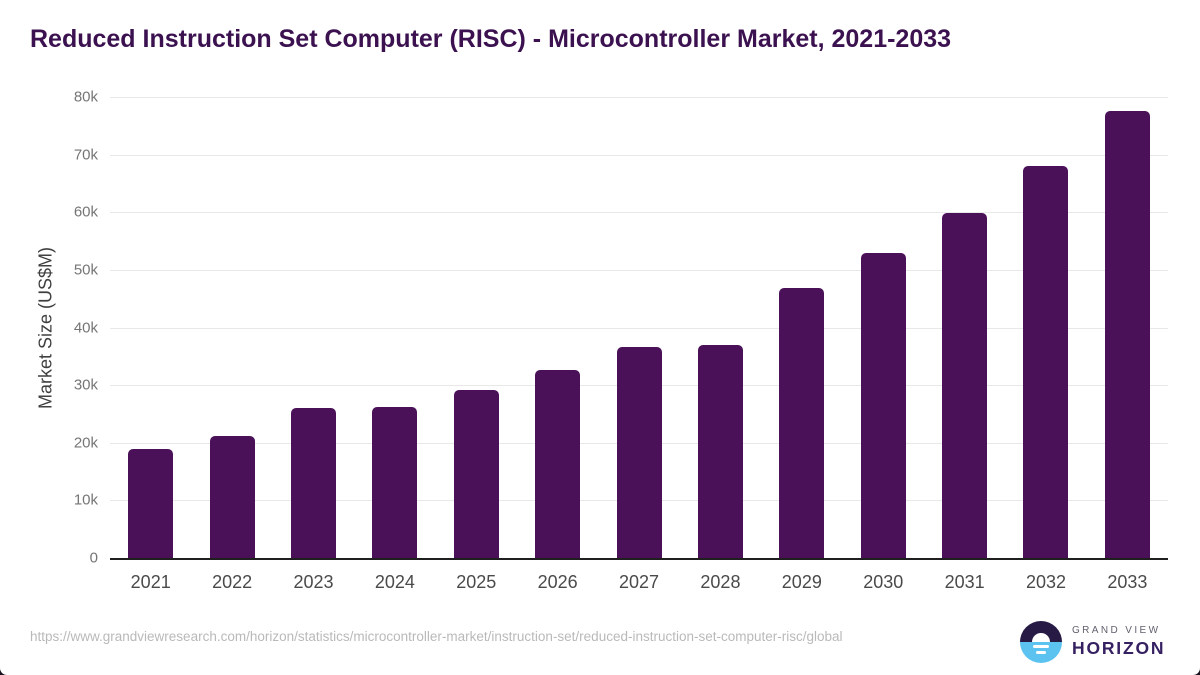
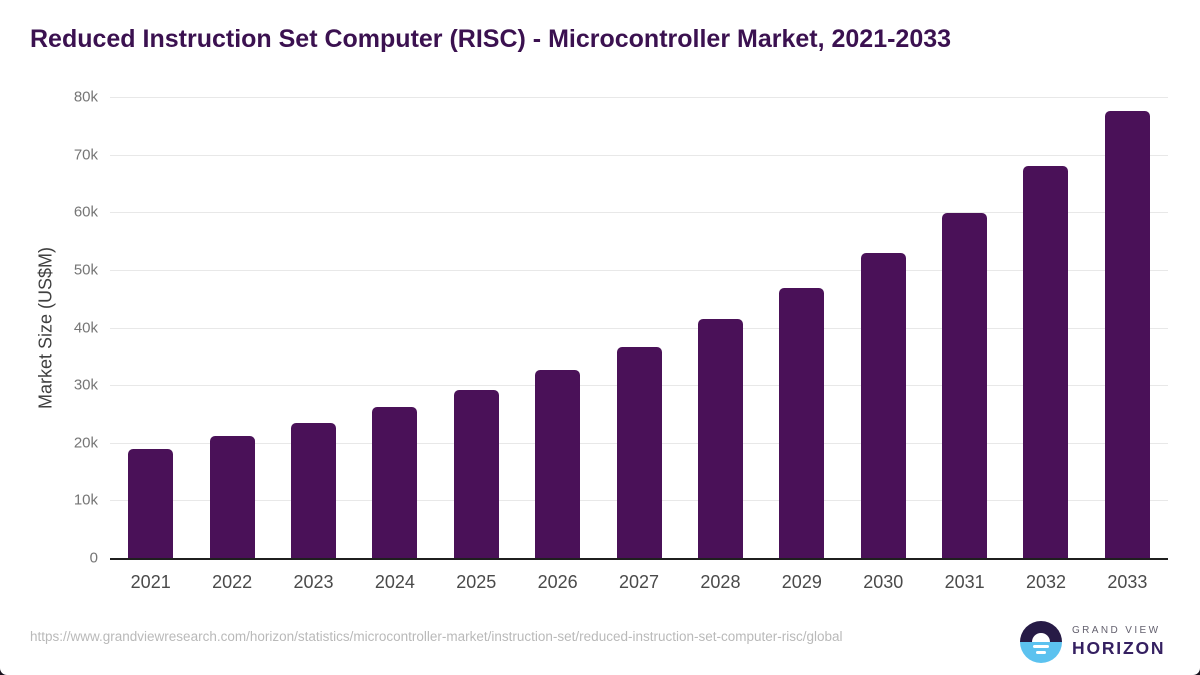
2023: 26k -> 23k
2028: 37k -> 41k
